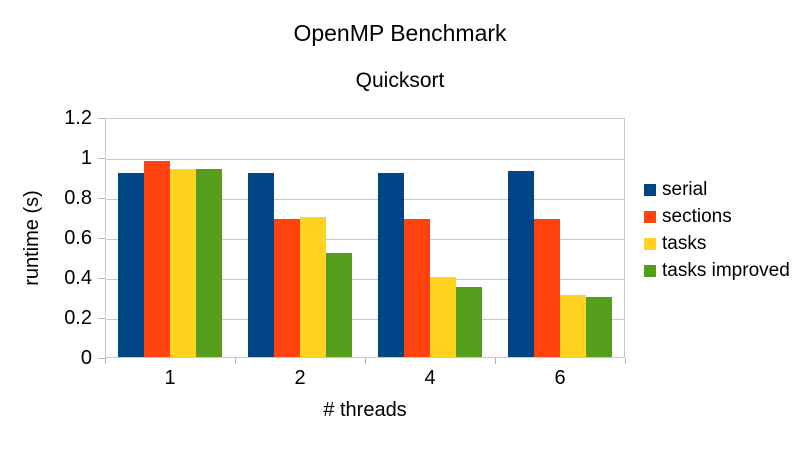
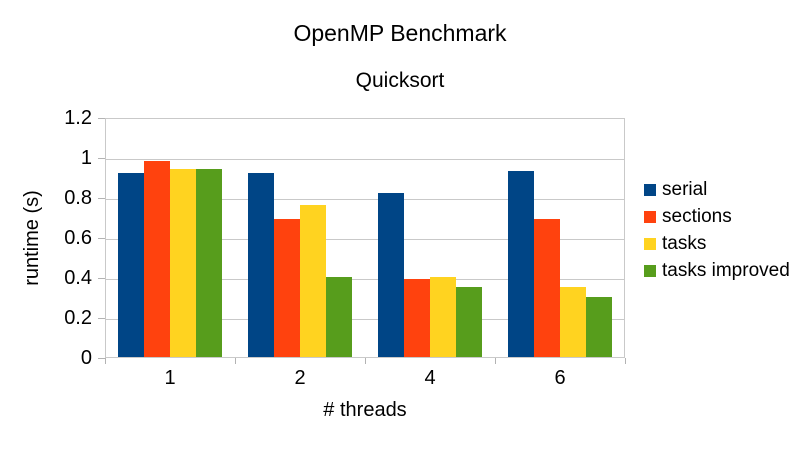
tasks/2: 0.70 -> 0.76
tasks improved/2: 0.52 -> 0.40
serial/4: 0.92 -> 0.82
sections/4: 0.69 -> 0.39
tasks/6: 0.31 -> 0.35
